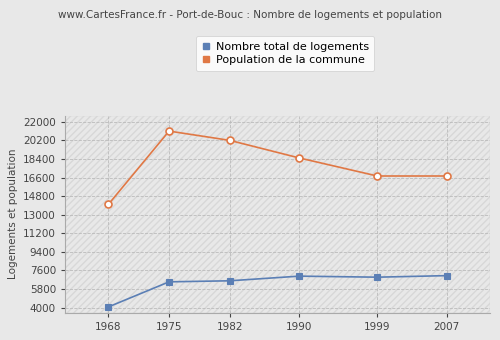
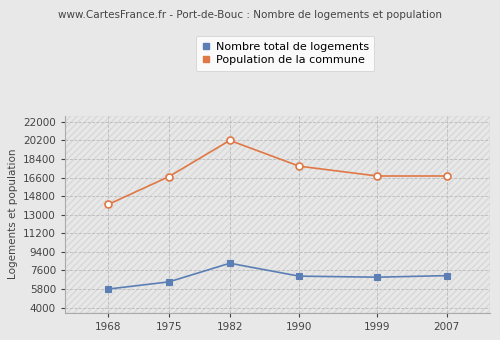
Nombre total de logements/1968: 4100 -> 5800
Population de la commune/1975: 21100 -> 16700
Nombre total de logements/1982: 6600 -> 8300
Population de la commune/1990: 18500 -> 17700
